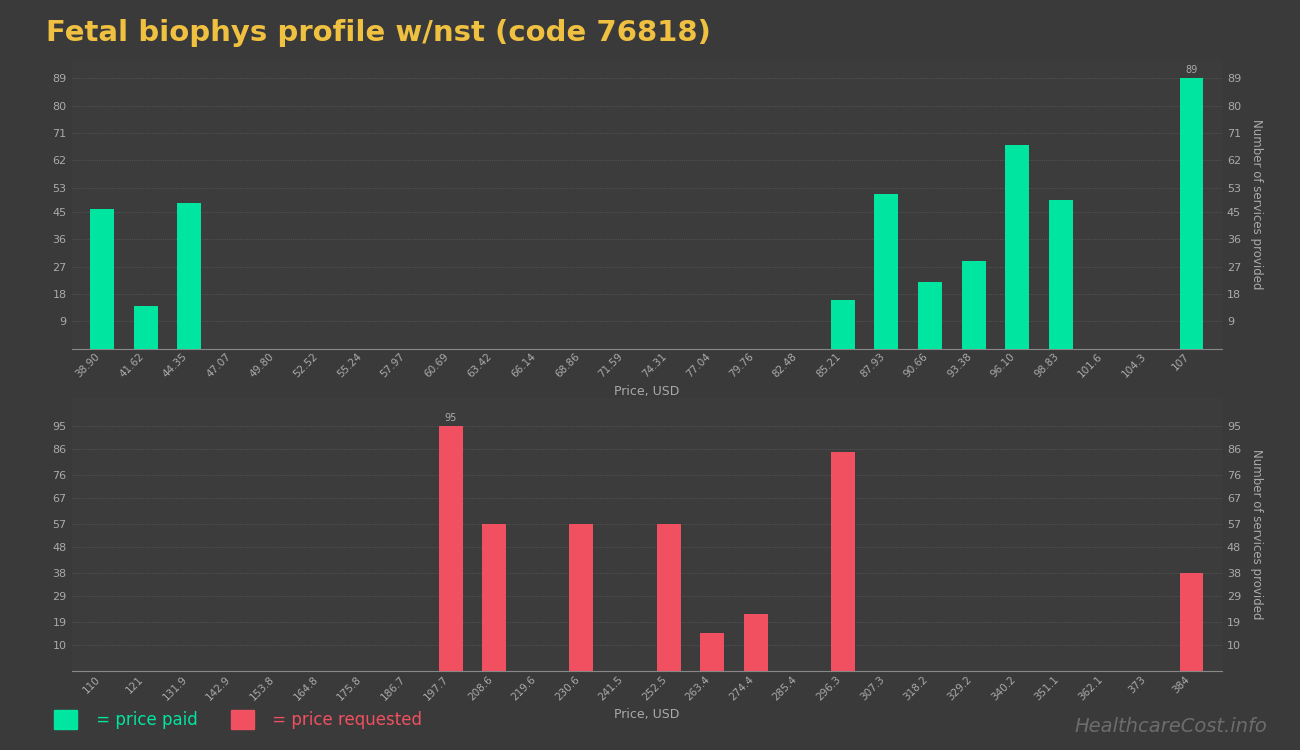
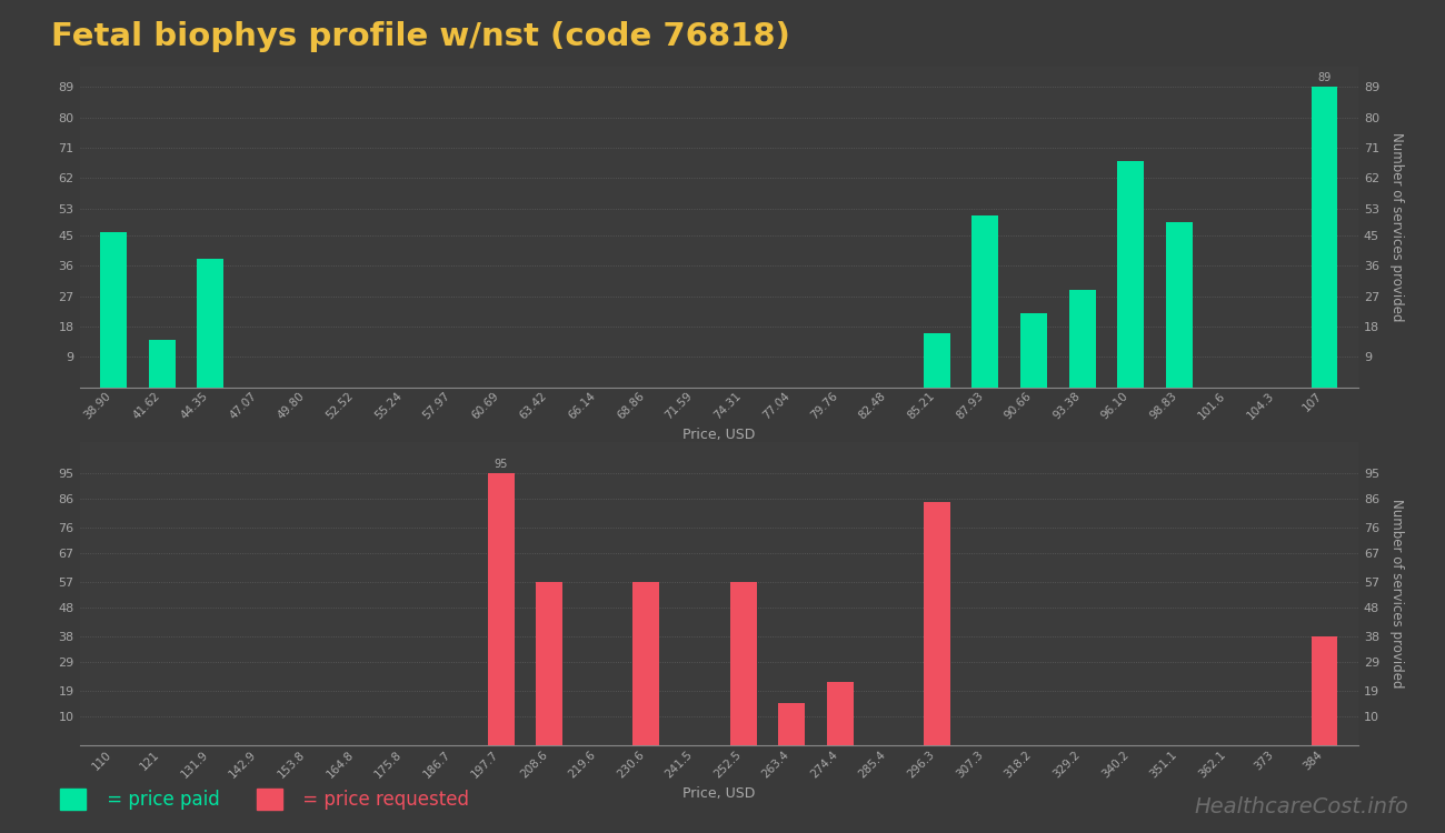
44.35: 48 -> 38
